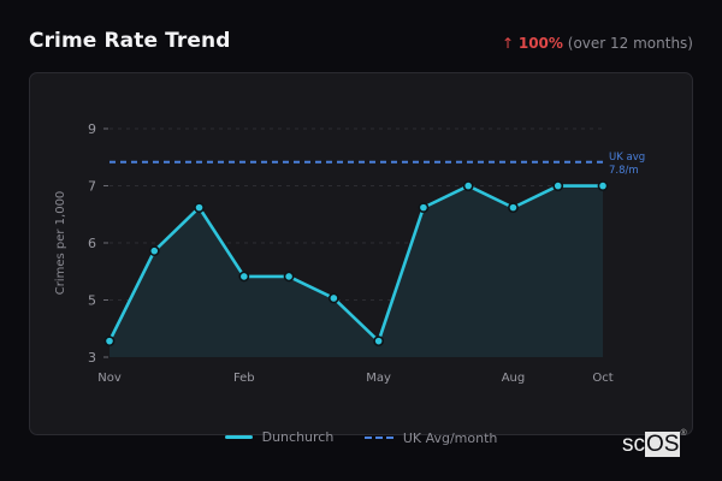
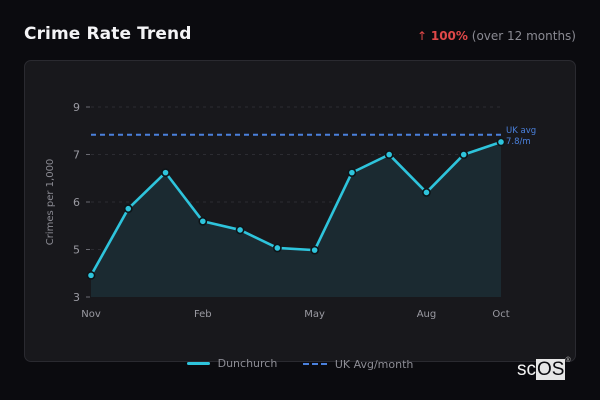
Nov: 3.7 -> 3.9
Feb: 5.2 -> 5.4
May: 3.7 -> 4.6
Aug: 6.8 -> 6.2
Oct: 7.2 -> 7.6
